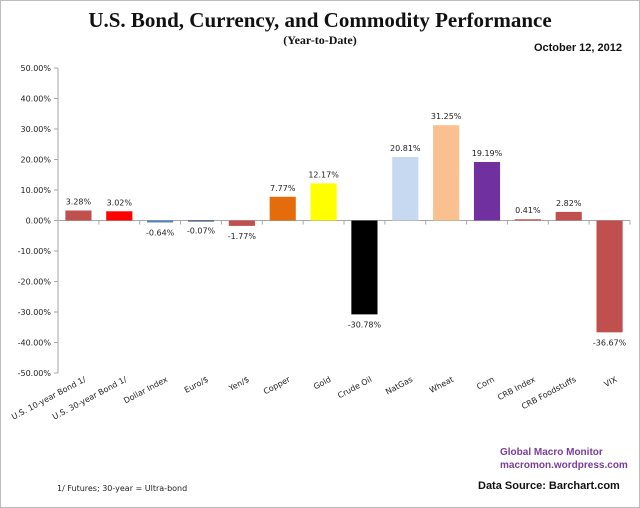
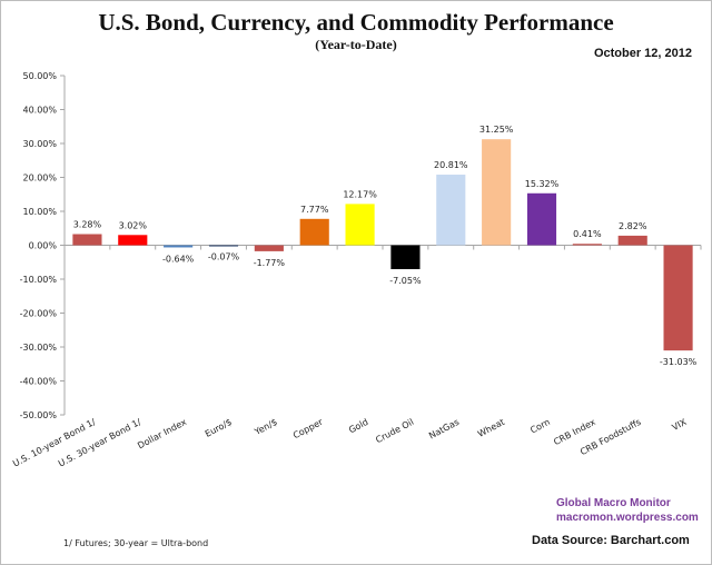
Crude Oil: -30.78% -> -7.05%
Corn: 19.19% -> 15.32%
VIX: -36.67% -> -31.03%
